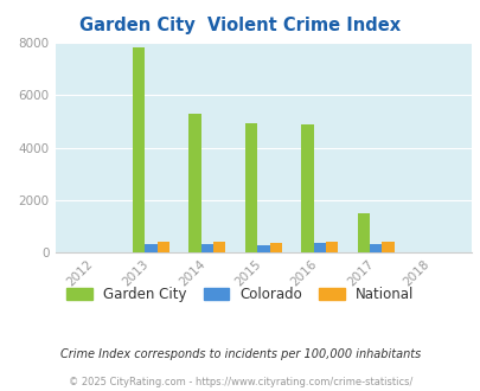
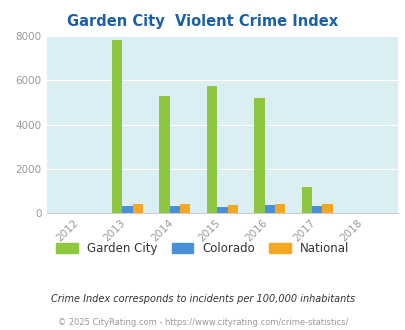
Garden City/2015: 4950 -> 5750
Garden City/2016: 4880 -> 5200
Garden City/2017: 1500 -> 1150
